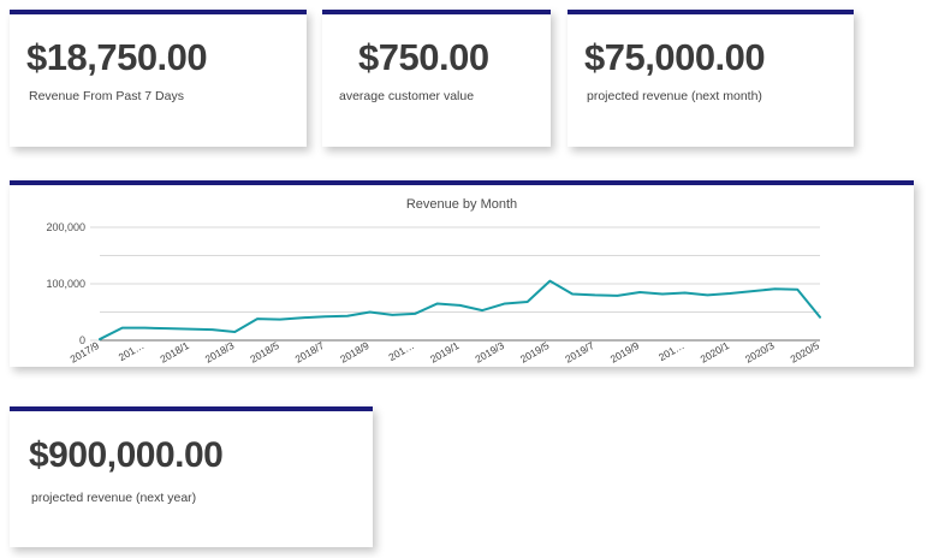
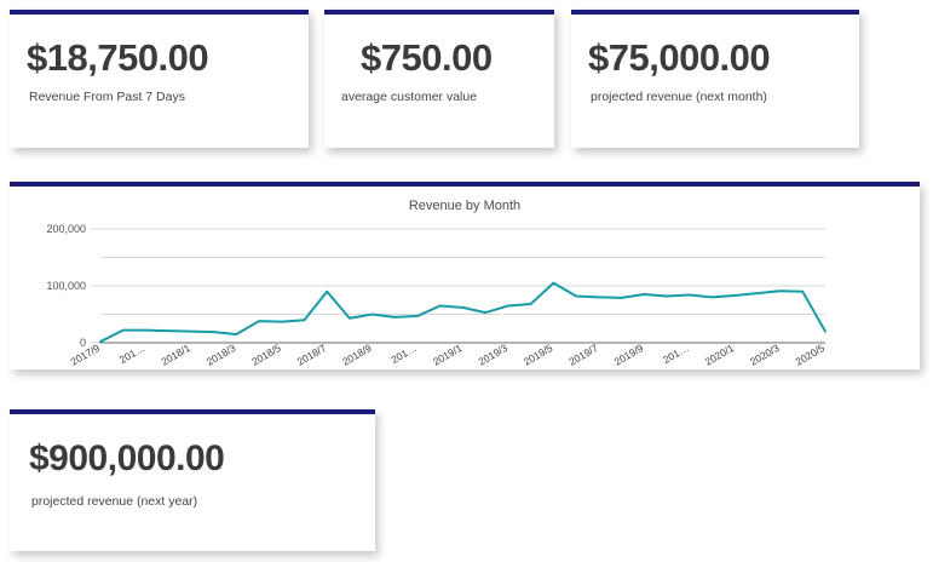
2018/7: 40000 -> 90000
2020/5: 40000 -> 20000
